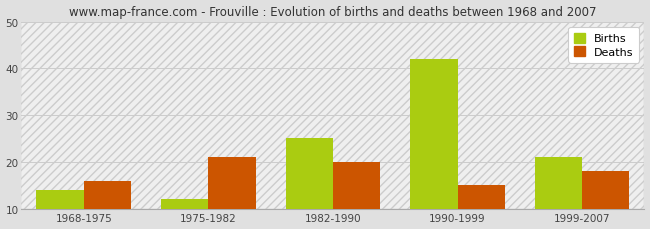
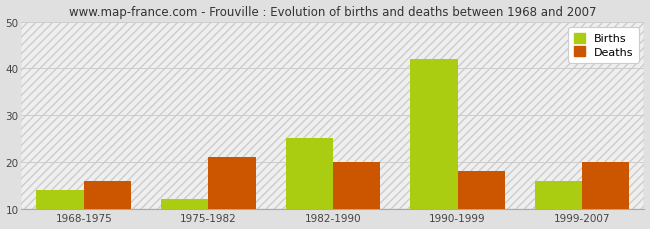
Deaths/1990-1999: 15 -> 18
Births/1999-2007: 21 -> 16
Deaths/1999-2007: 18 -> 20
